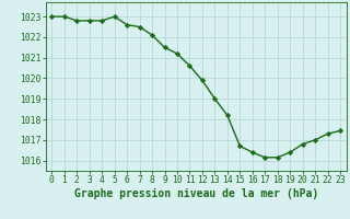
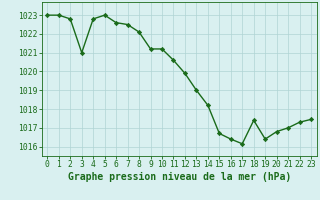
3: 1022.8 -> 1021.0
9: 1021.5 -> 1021.2
18: 1016.1 -> 1017.4
